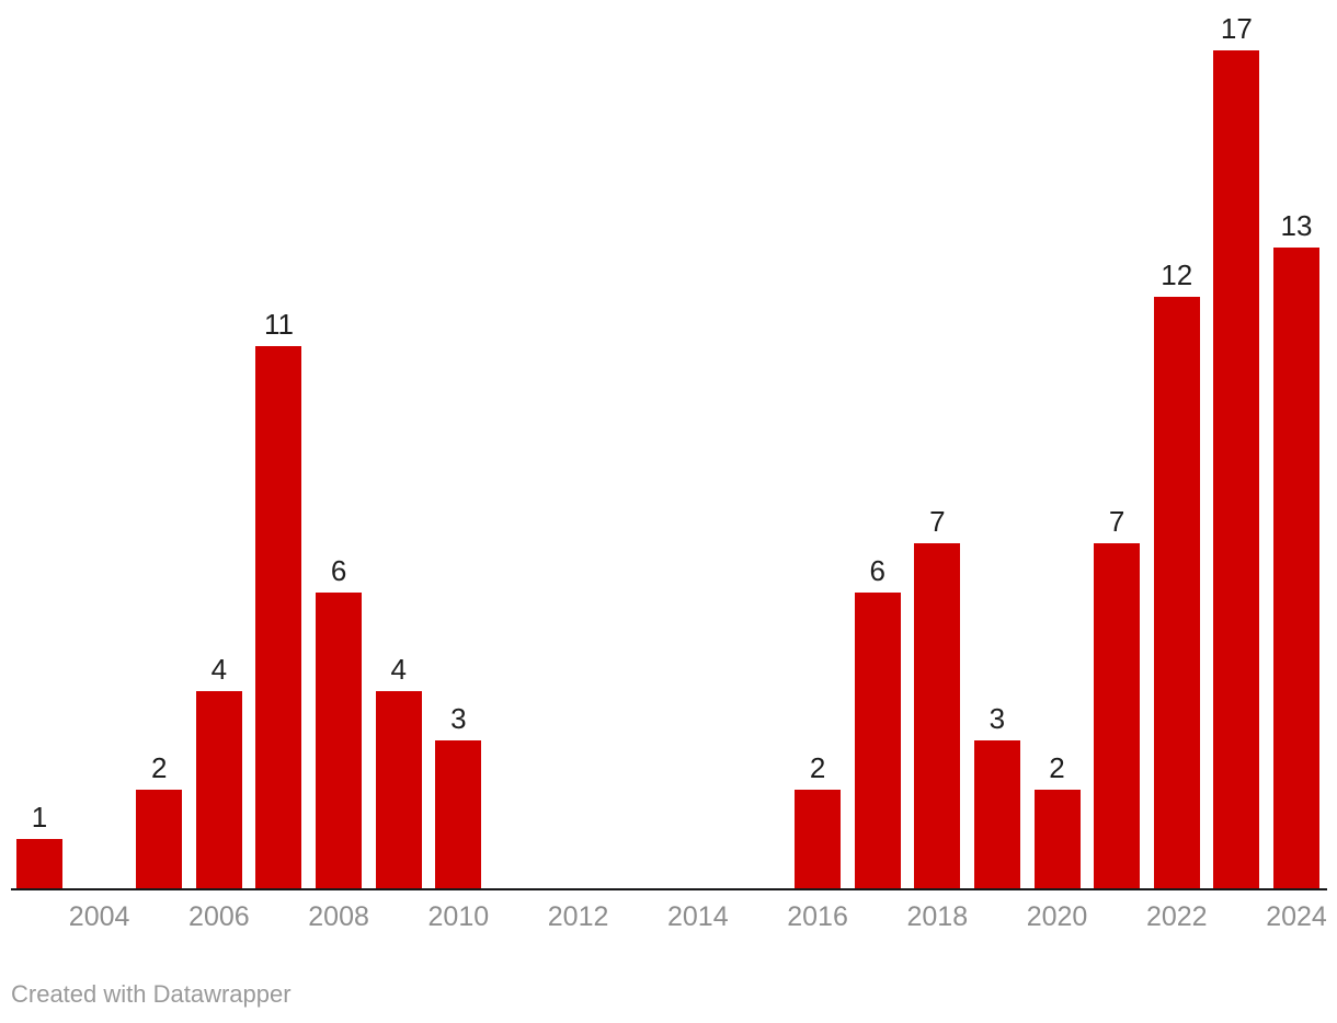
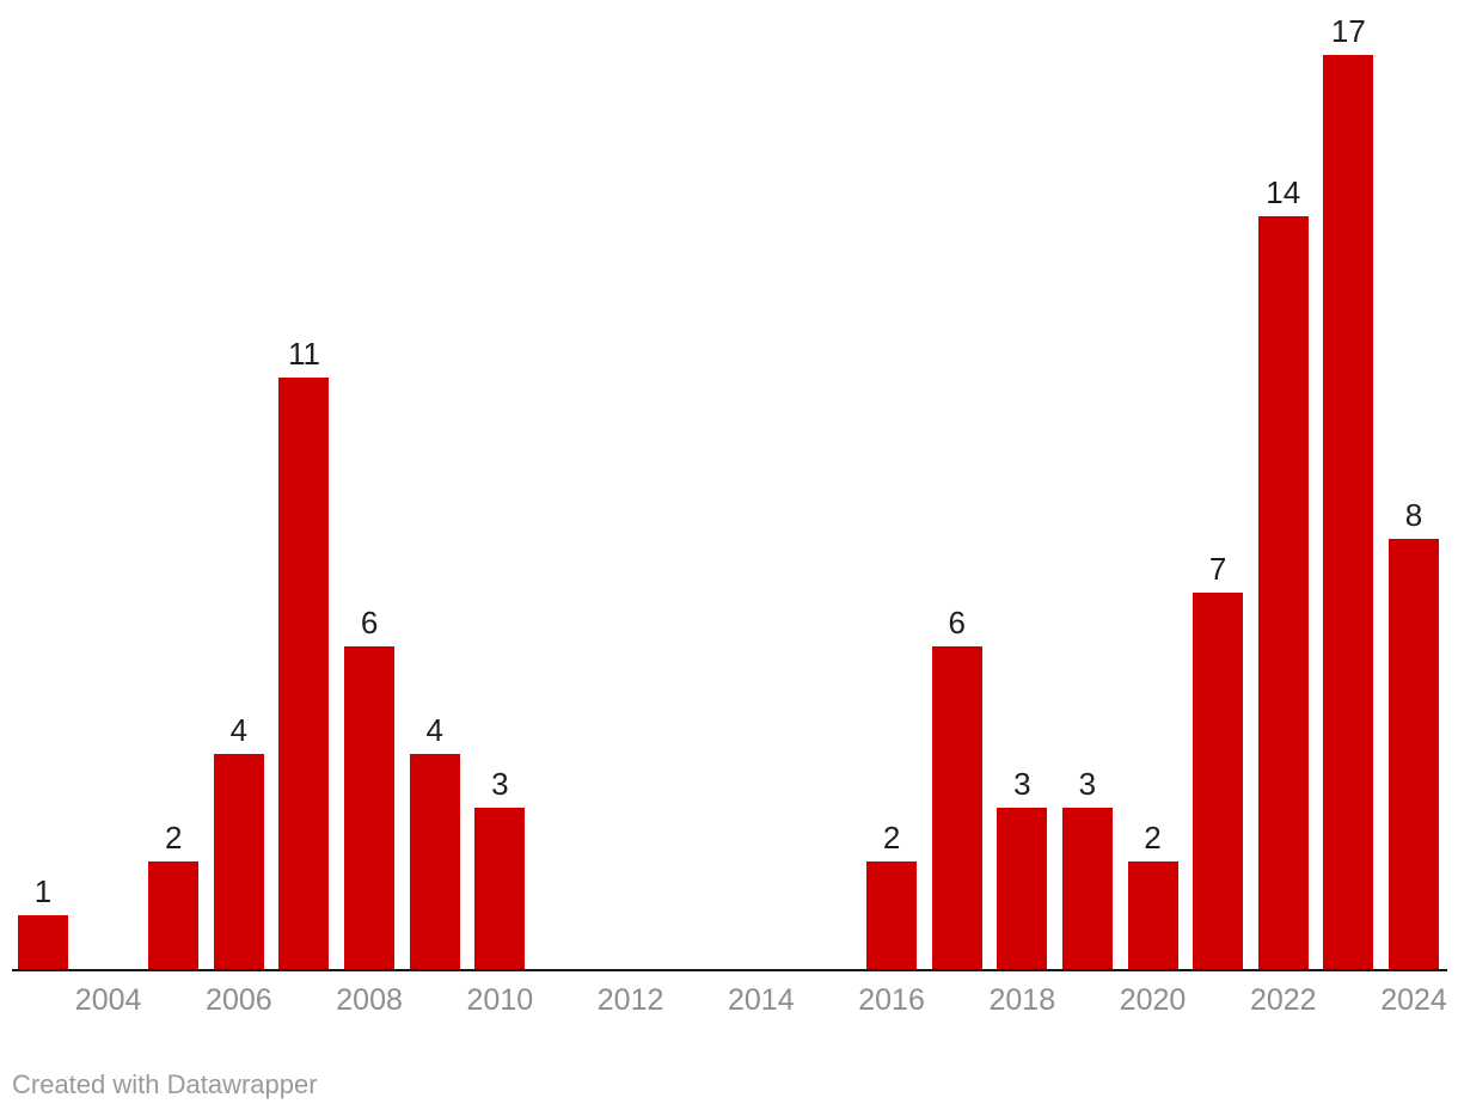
2018: 7 -> 3
2022: 12 -> 14
2024: 13 -> 8
